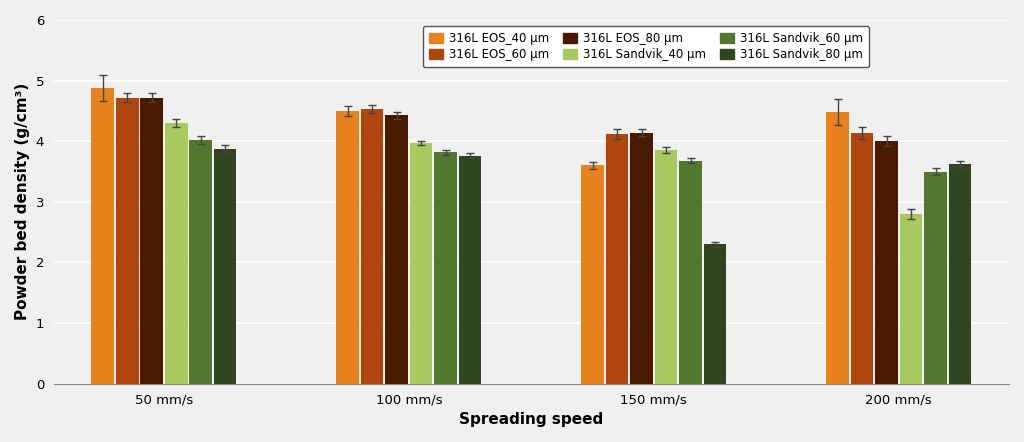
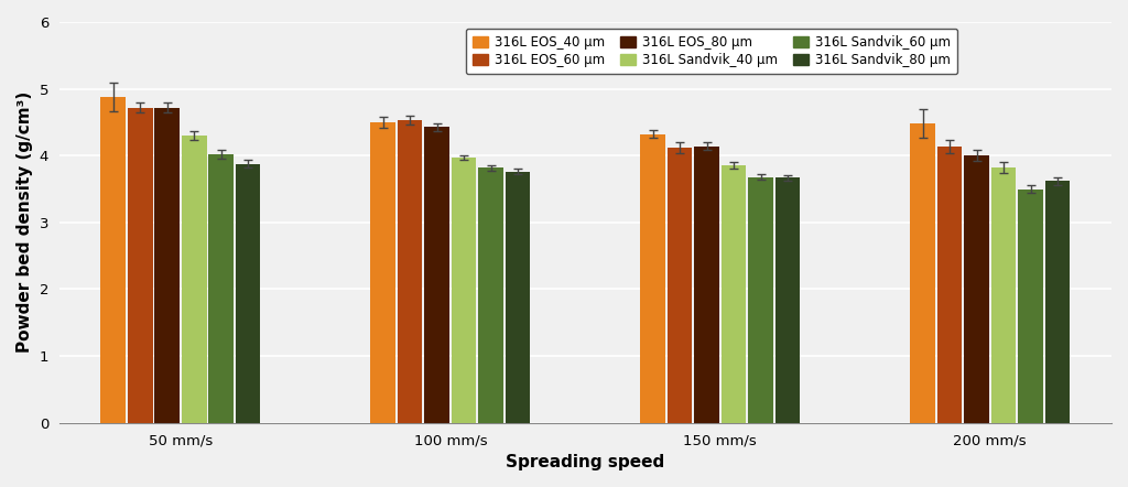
316L EOS_40 μm/150 mm/s: 3.60 -> 4.32
316L Sandvik_80 μm/150 mm/s: 2.30 -> 3.67
316L Sandvik_40 μm/200 mm/s: 2.80 -> 3.82
